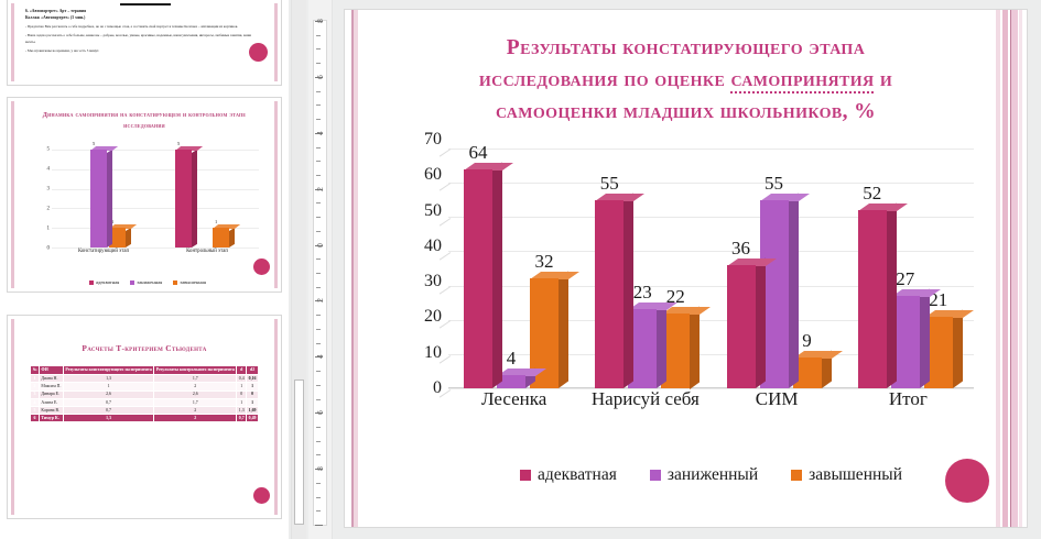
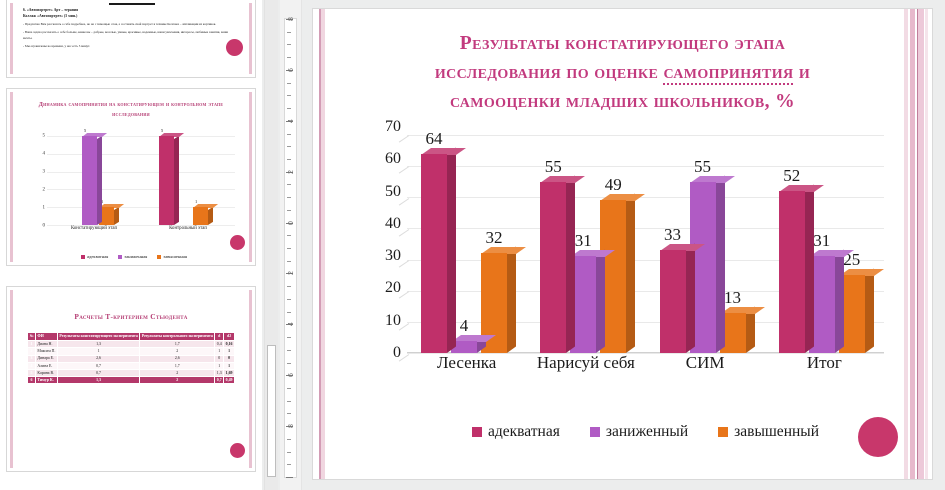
заниженный/Нарисуй себя: 23 -> 31
завышенный/Нарисуй себя: 22 -> 49
адекватная/СИМ: 36 -> 33
завышенный/СИМ: 9 -> 13
заниженный/Итог: 27 -> 31
завышенный/Итог: 21 -> 25
